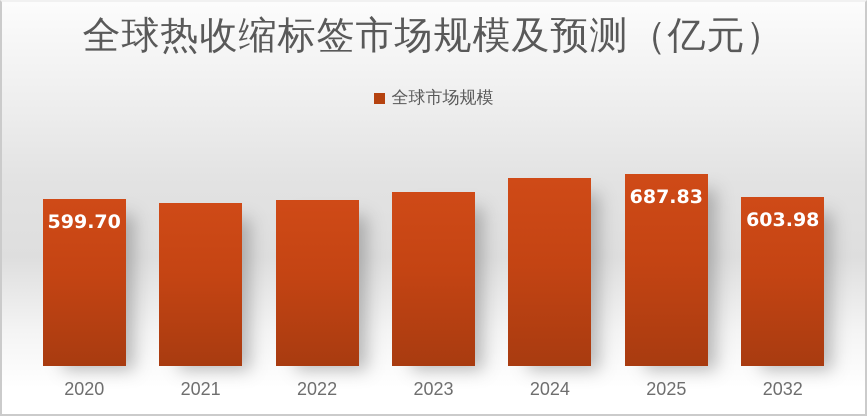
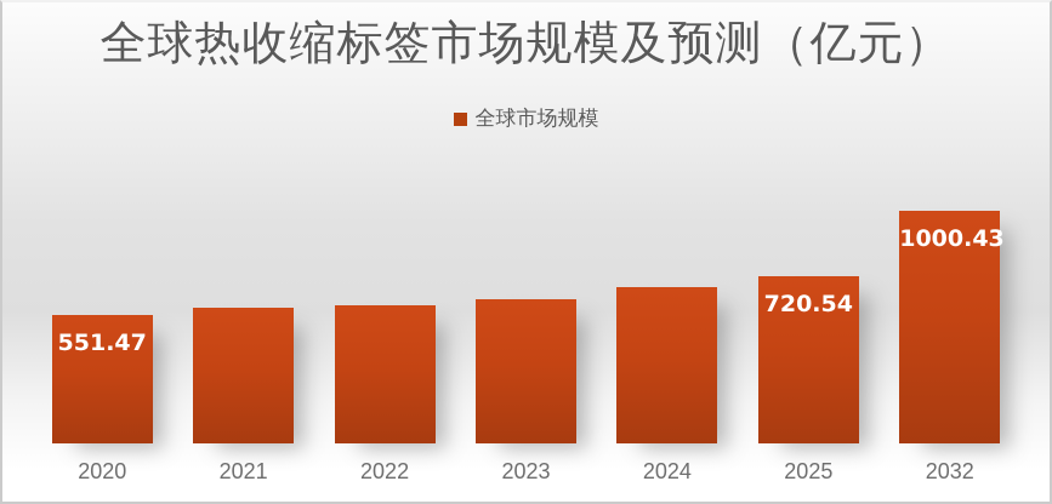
2020: 599.70 -> 551.47
2025: 687.83 -> 720.54
2032: 603.98 -> 1000.43
